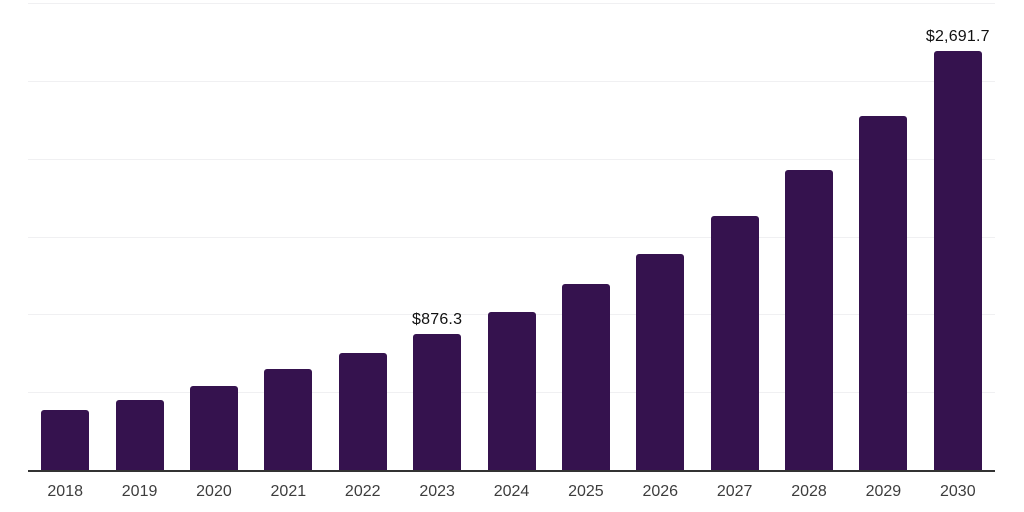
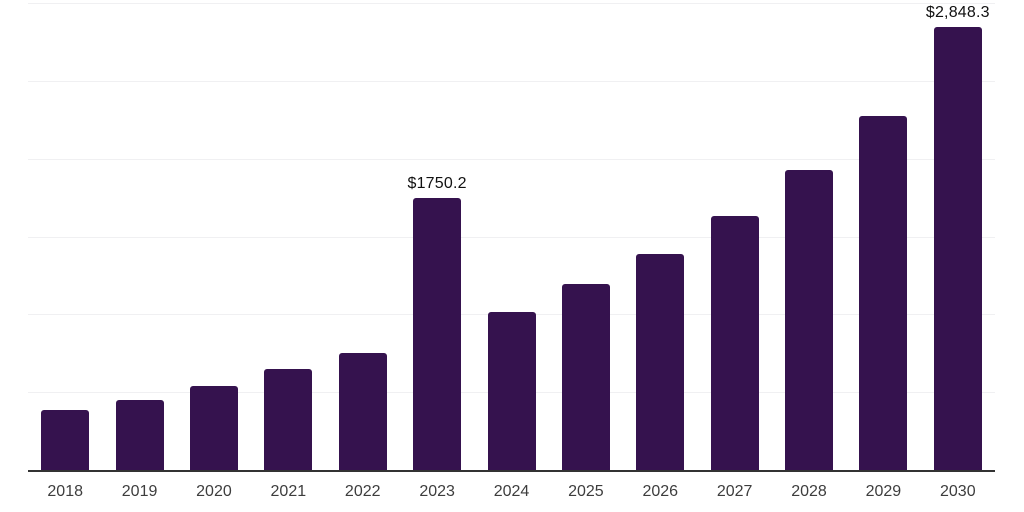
2023: $876.3 -> $1750.2
2030: $2,691.7 -> $2,848.3
